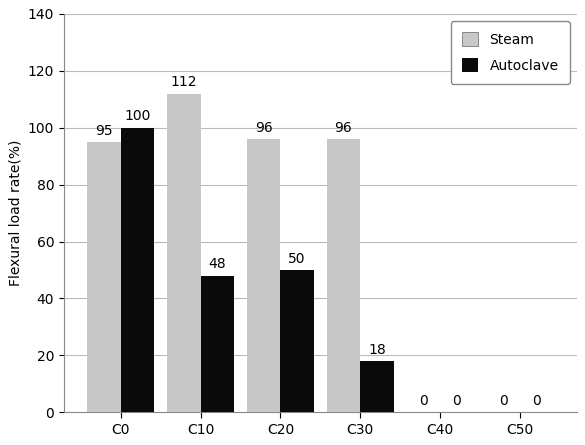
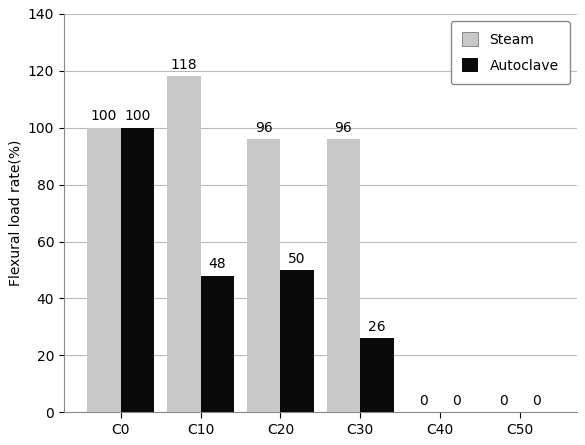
Steam/C0: 95 -> 100
Steam/C10: 112 -> 118
Autoclave/C30: 18 -> 26
